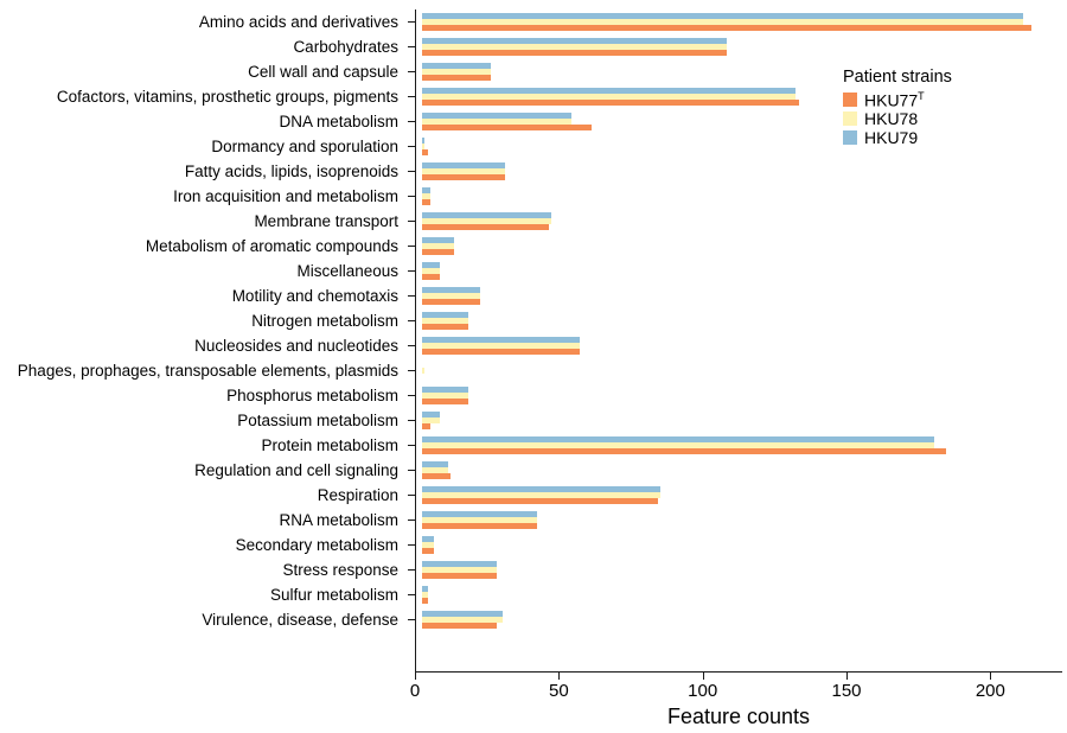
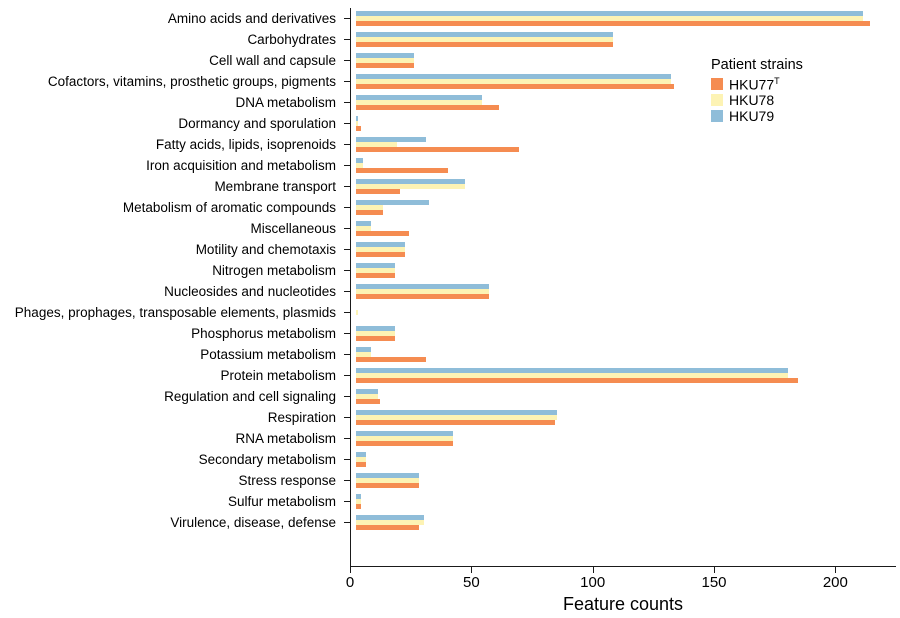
HKU77T/Fatty acids, lipids, isoprenoids: 29 -> 67
HKU78/Fatty acids, lipids, isoprenoids: 29 -> 17
HKU77T/Iron acquisition and metabolism: 3 -> 38
HKU77T/Membrane transport: 44 -> 18
HKU79/Metabolism of aromatic compounds: 11 -> 30
HKU77T/Miscellaneous: 6 -> 22
HKU77T/Potassium metabolism: 3 -> 29
